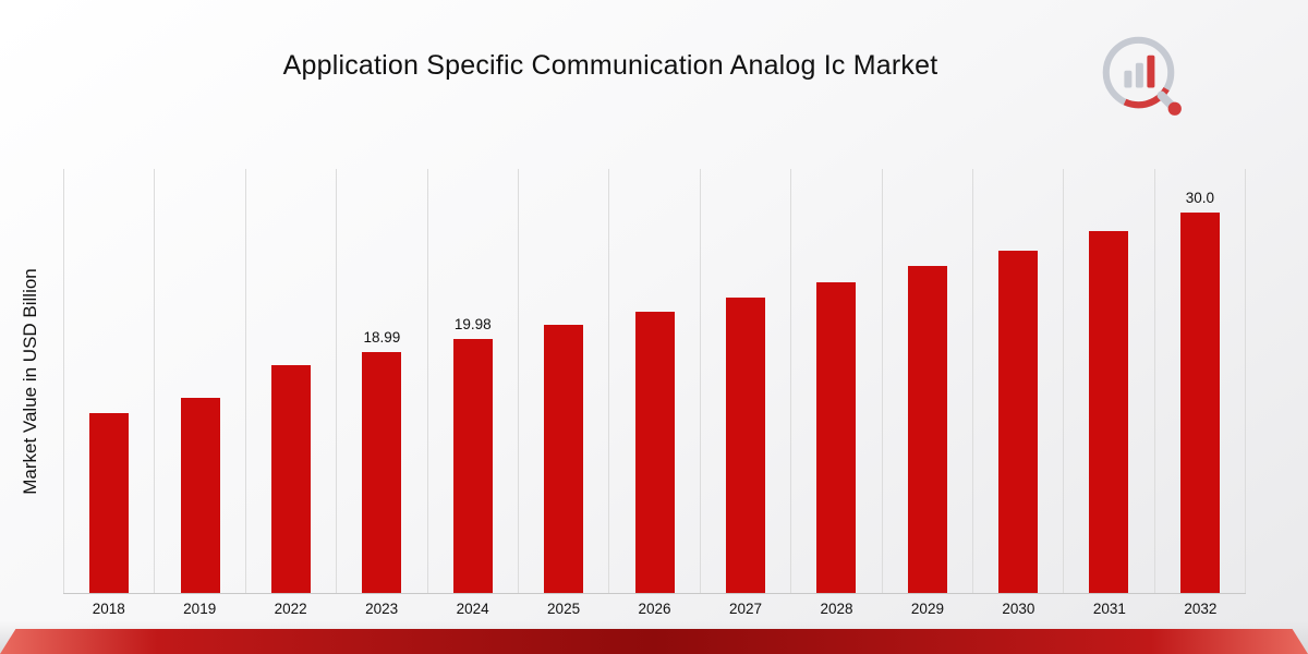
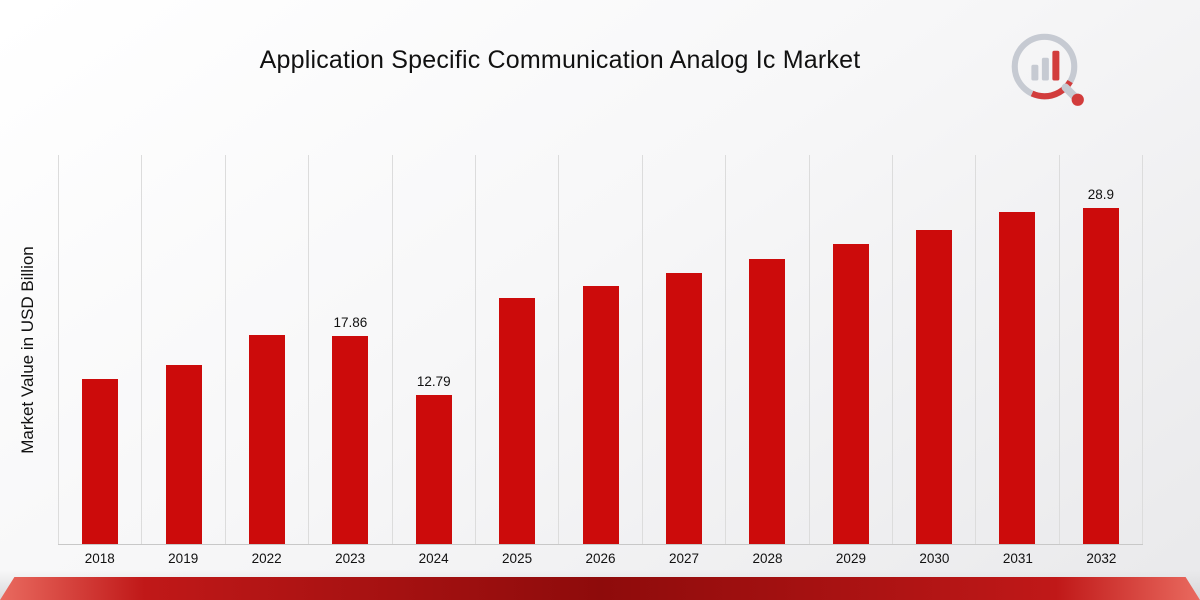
2023: 18.99 -> 17.86
2024: 19.98 -> 12.79
2032: 30.0 -> 28.9
